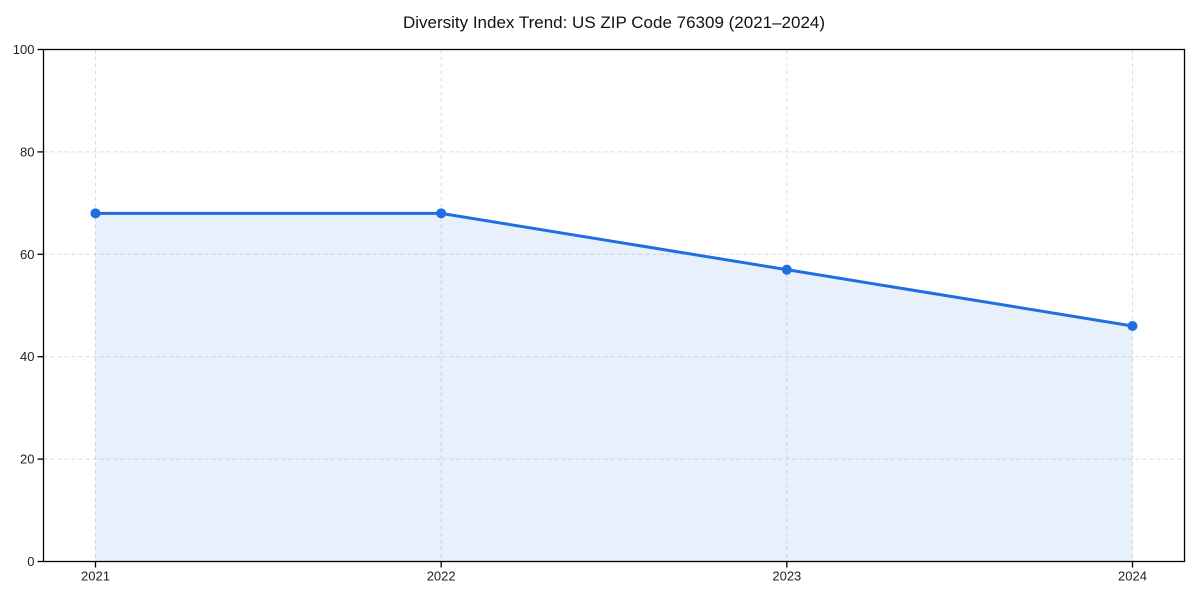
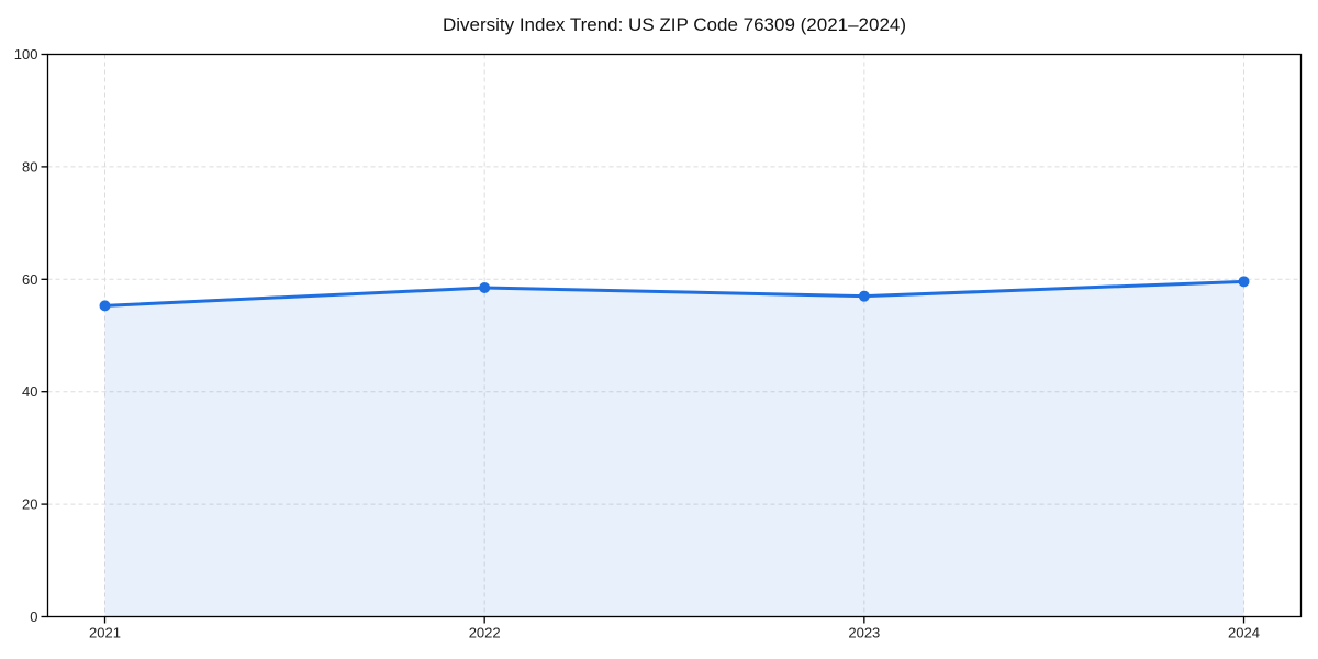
2021: 68 -> 55
2022: 68 -> 58
2024: 46 -> 60
